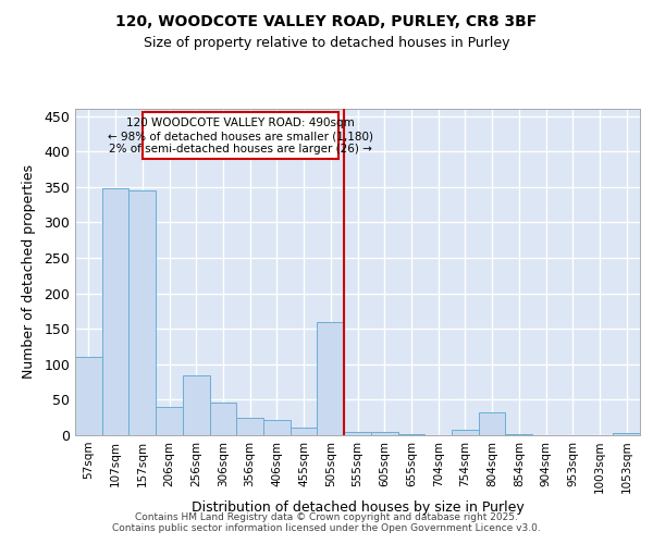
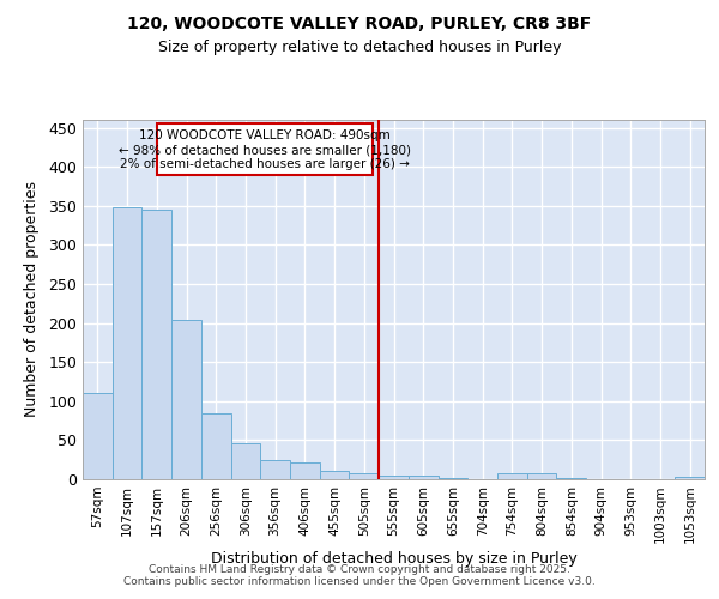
206sqm: 40 -> 204
505sqm: 160 -> 8
804sqm: 32 -> 8
